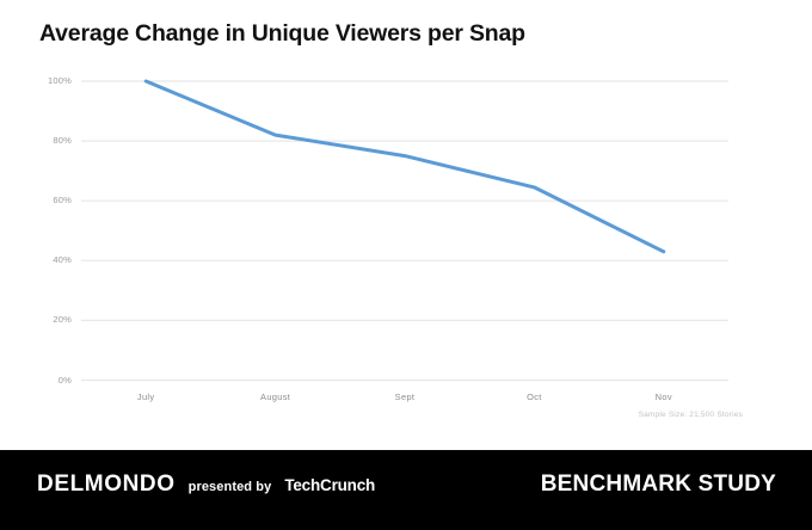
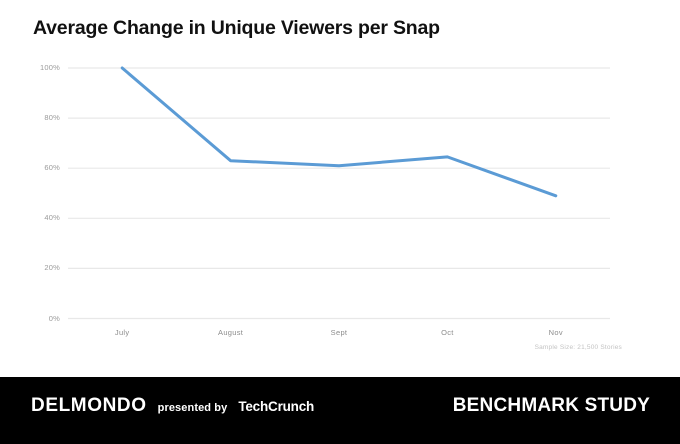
August: 82% -> 63%
Sept: 75% -> 61%
Nov: 43% -> 49%
